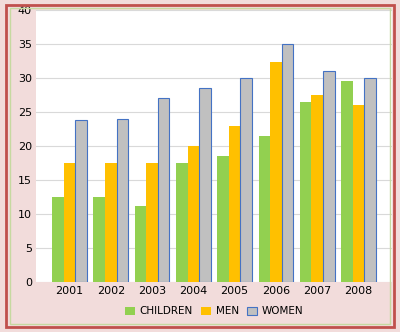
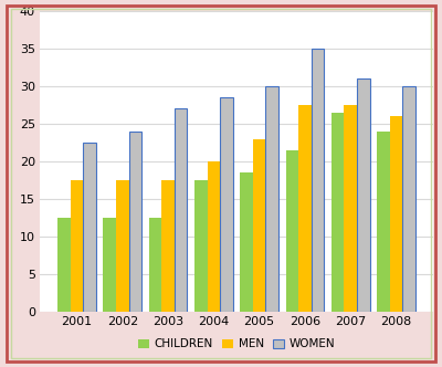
WOMEN/2001: 23.8 -> 22.5
CHILDREN/2003: 11.2 -> 12.5
MEN/2006: 32.4 -> 27.5
CHILDREN/2008: 29.6 -> 24.0
